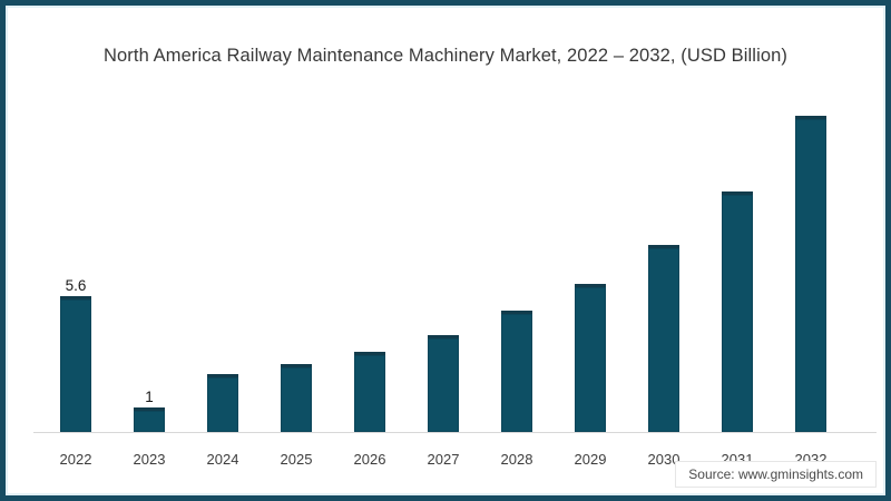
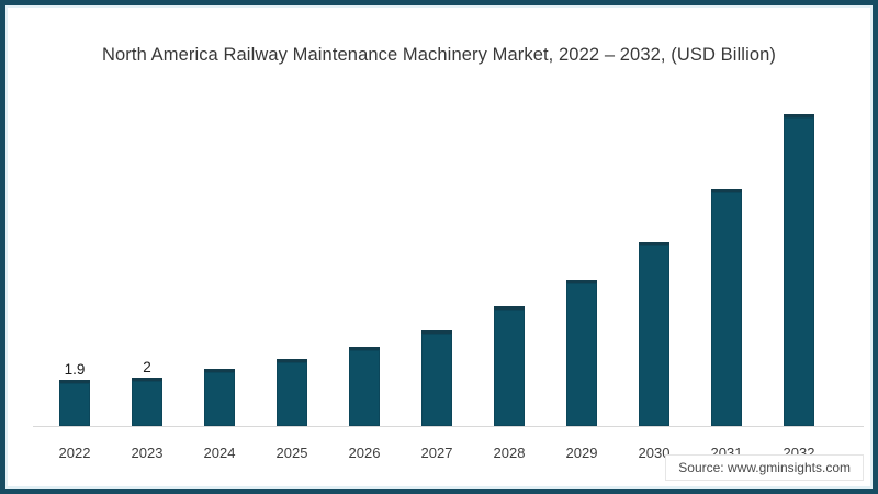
2022: 5.6 -> 1.9
2023: 1 -> 2
